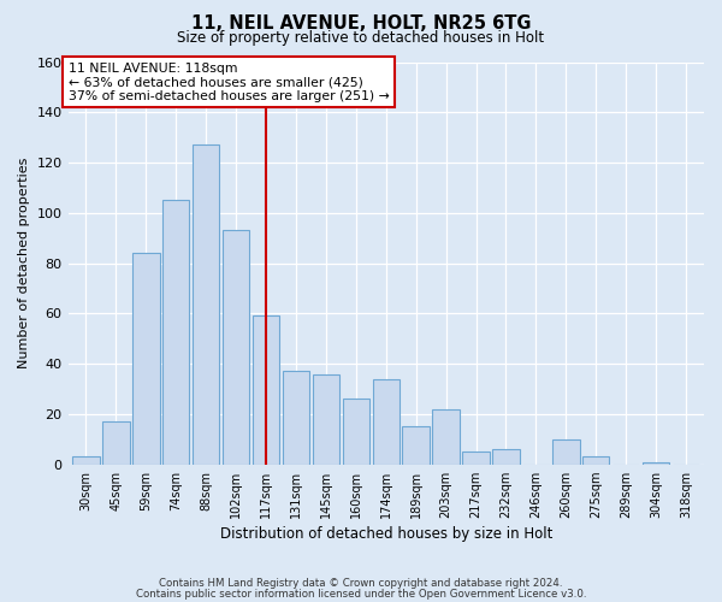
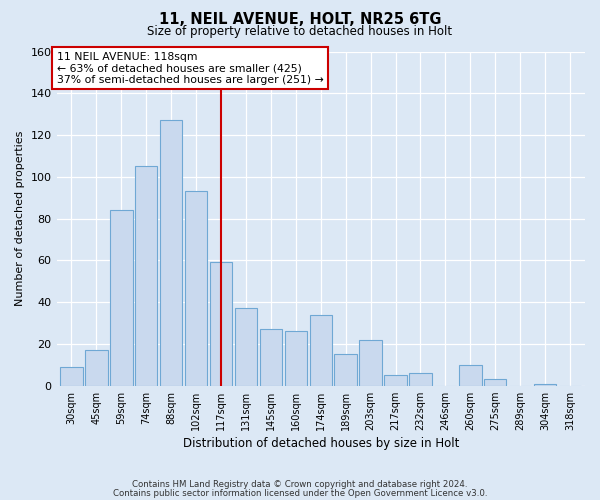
30sqm: 3 -> 9
145sqm: 36 -> 27
